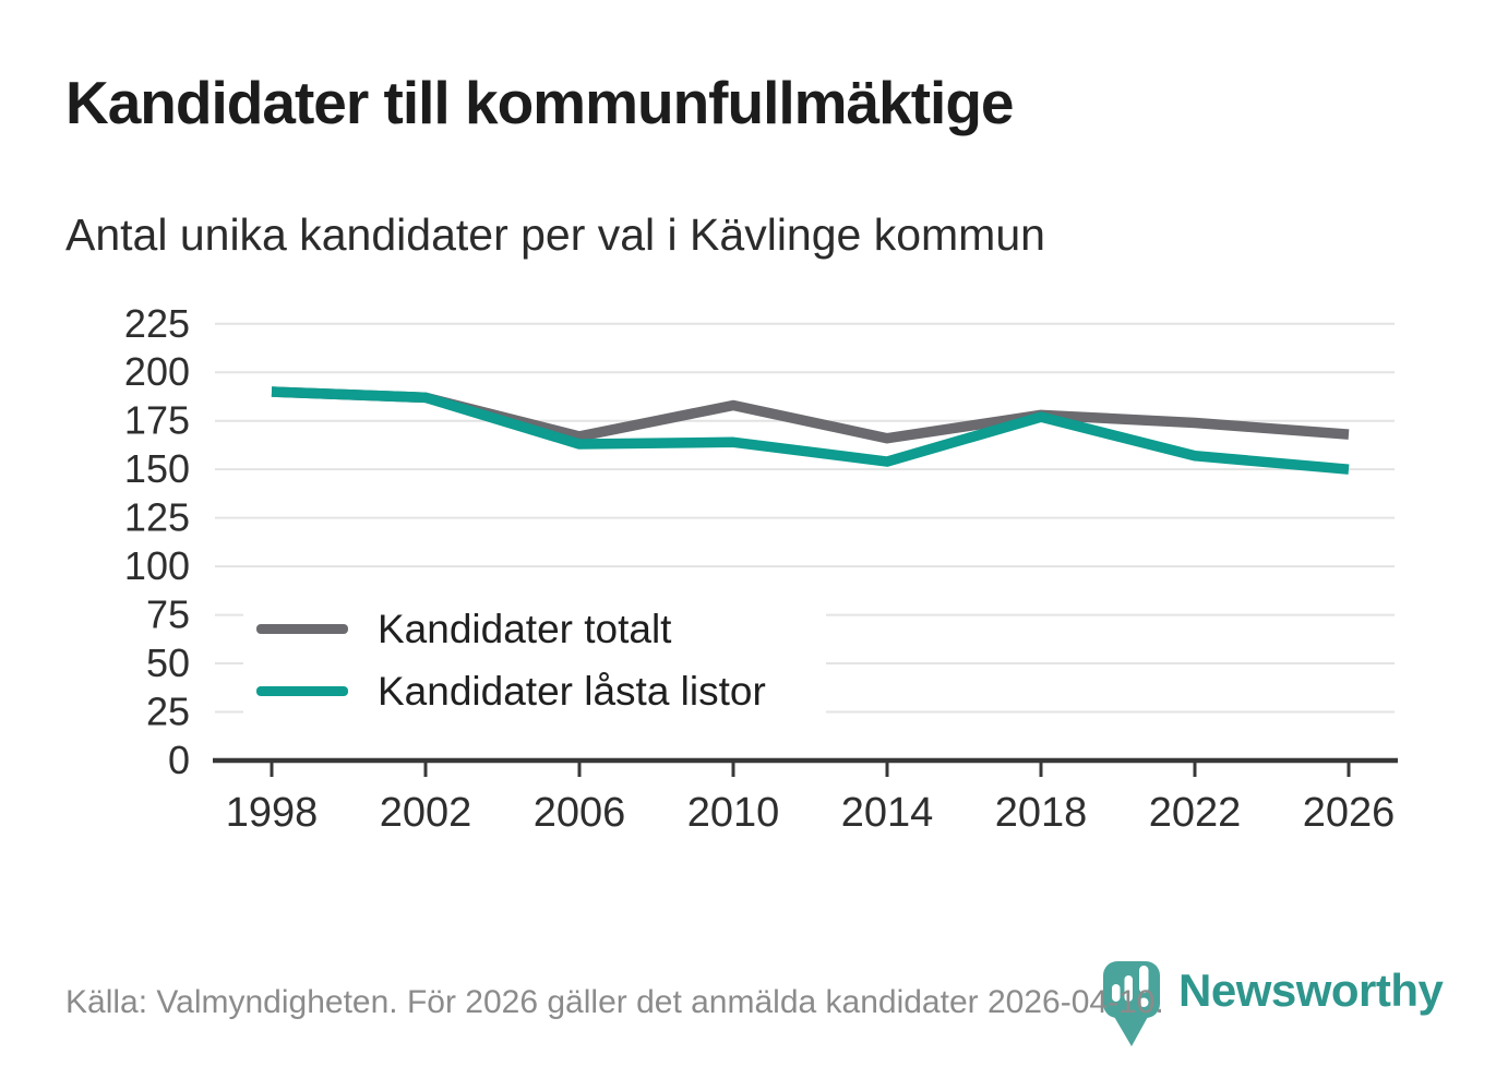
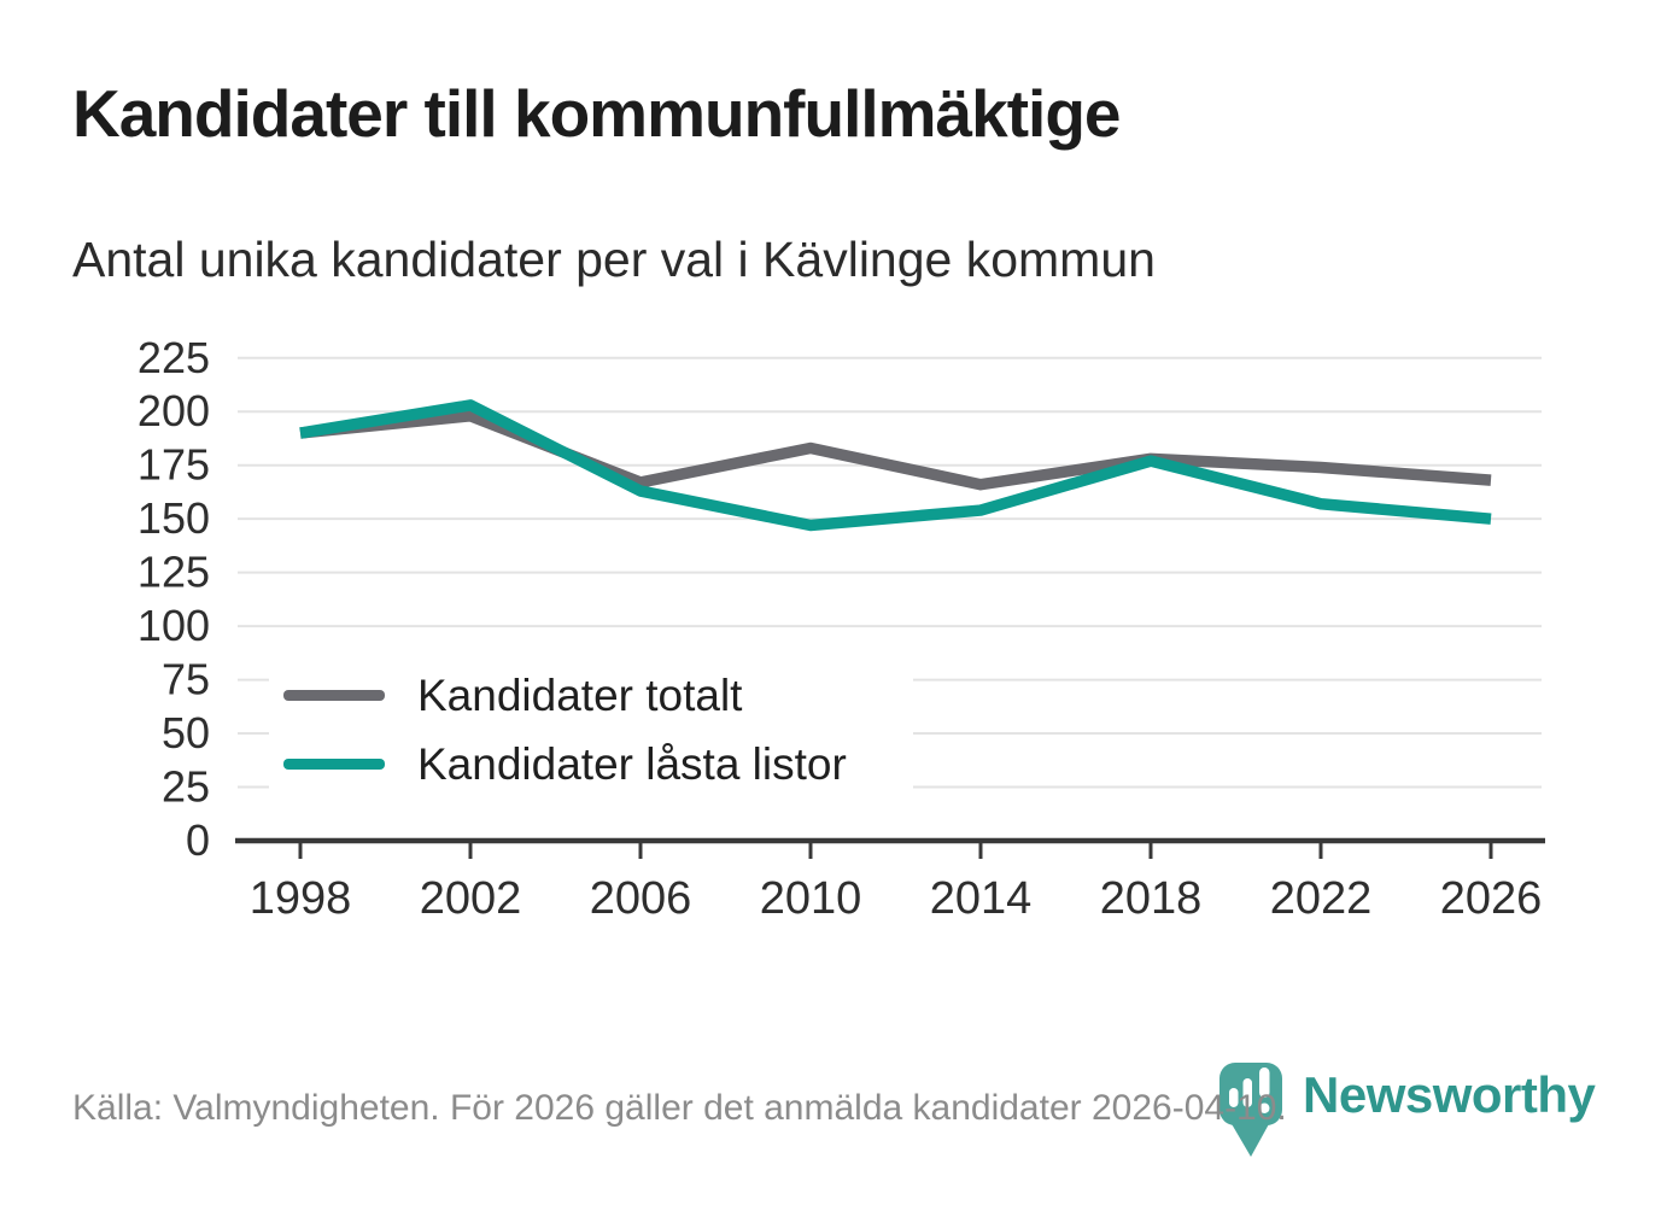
Kandidater totalt/2002: 187 -> 198
Kandidater låsta listor/2002: 187 -> 203
Kandidater låsta listor/2010: 164 -> 147
